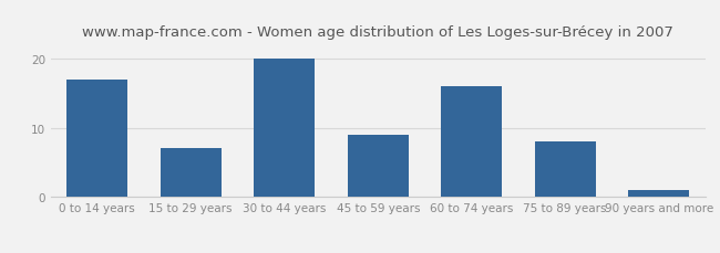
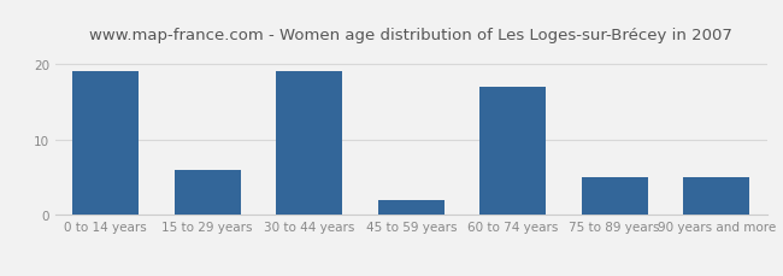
0 to 14 years: 17 -> 19
15 to 29 years: 7 -> 6
30 to 44 years: 20 -> 19
45 to 59 years: 9 -> 2
60 to 74 years: 16 -> 17
75 to 89 years: 8 -> 5
90 years and more: 1 -> 5
